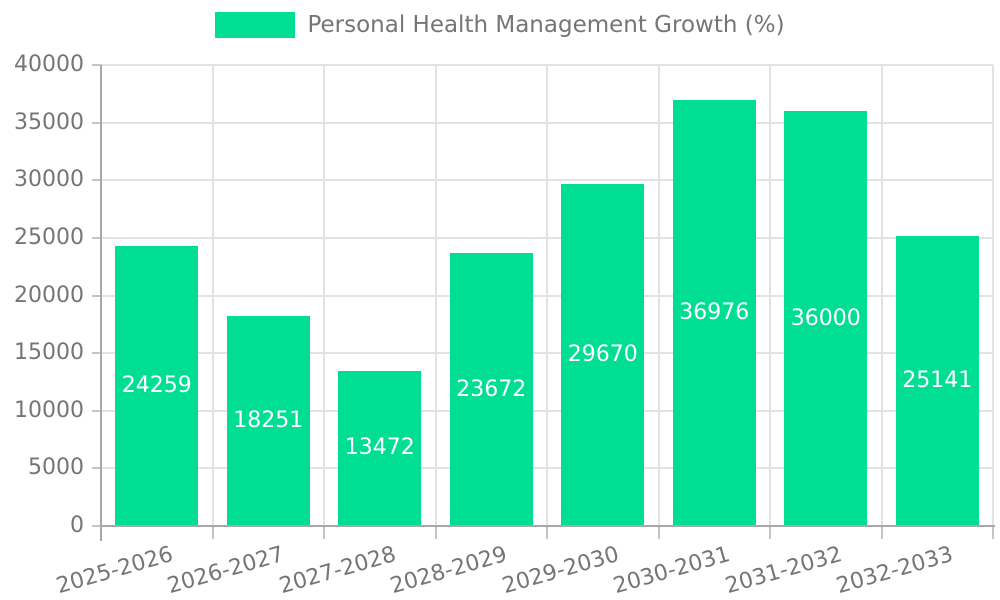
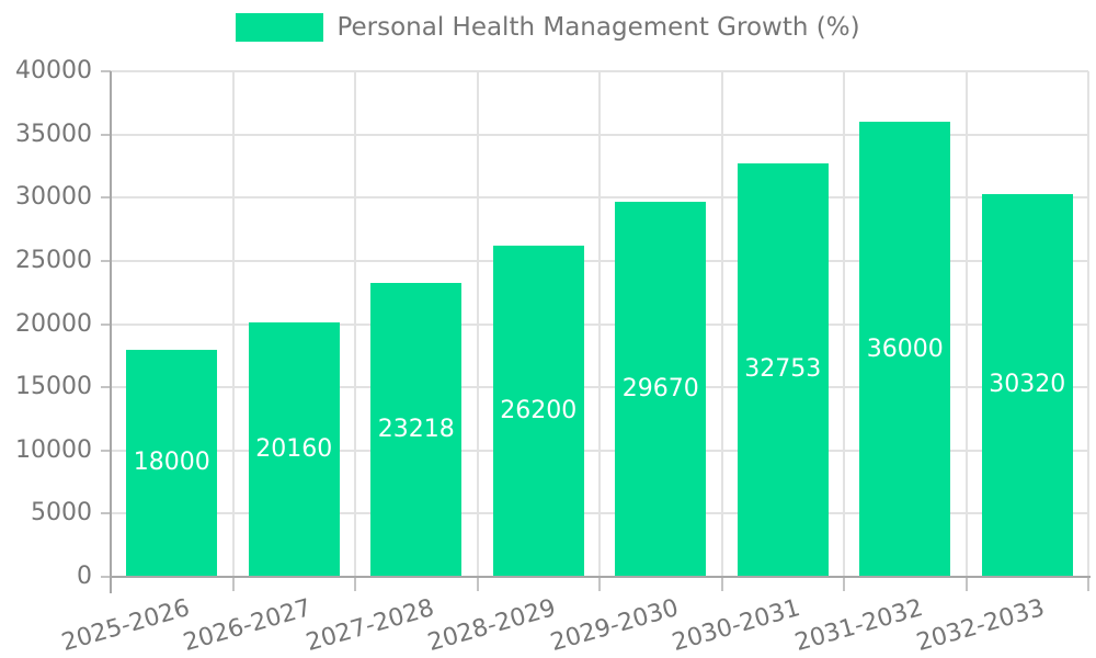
2025-2026: 24259 -> 18000
2026-2027: 18251 -> 20160
2027-2028: 13472 -> 23218
2028-2029: 23672 -> 26200
2030-2031: 36976 -> 32753
2032-2033: 25141 -> 30320
